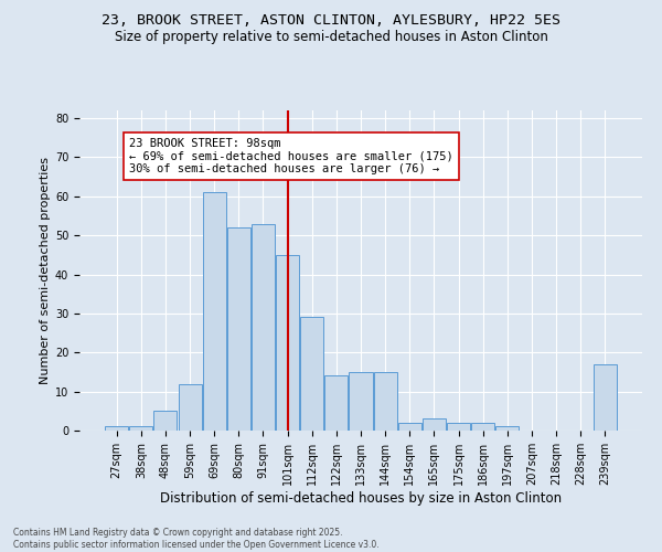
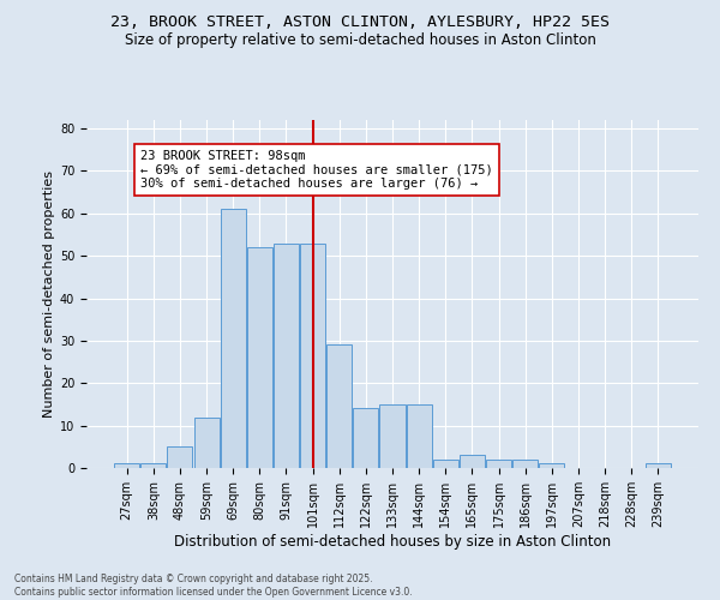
101sqm: 45 -> 53
239sqm: 17 -> 1
